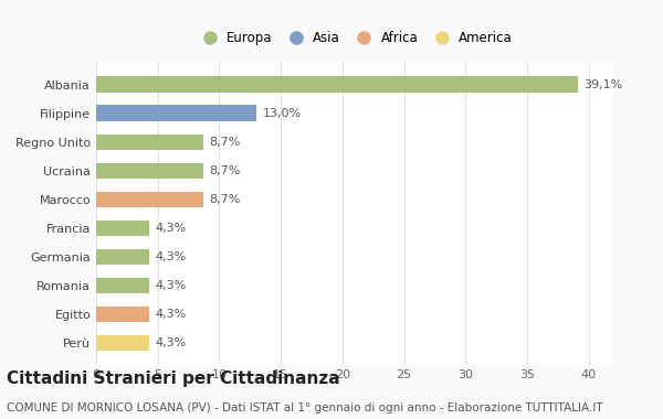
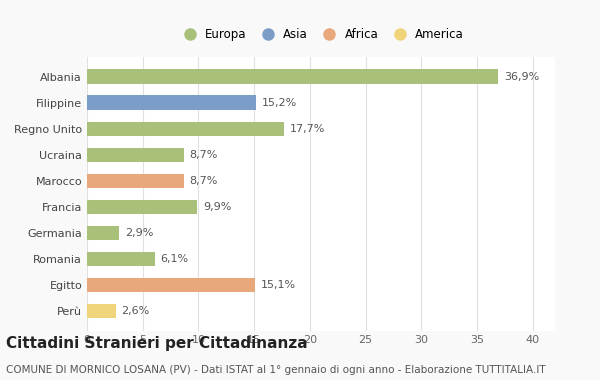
Albania: 39,1% -> 36,9%
Filippine: 13,0% -> 15,2%
Regno Unito: 8,7% -> 17,7%
Francia: 4,3% -> 9,9%
Germania: 4,3% -> 2,9%
Romania: 4,3% -> 6,1%
Egitto: 4,3% -> 15,1%
Perù: 4,3% -> 2,6%
